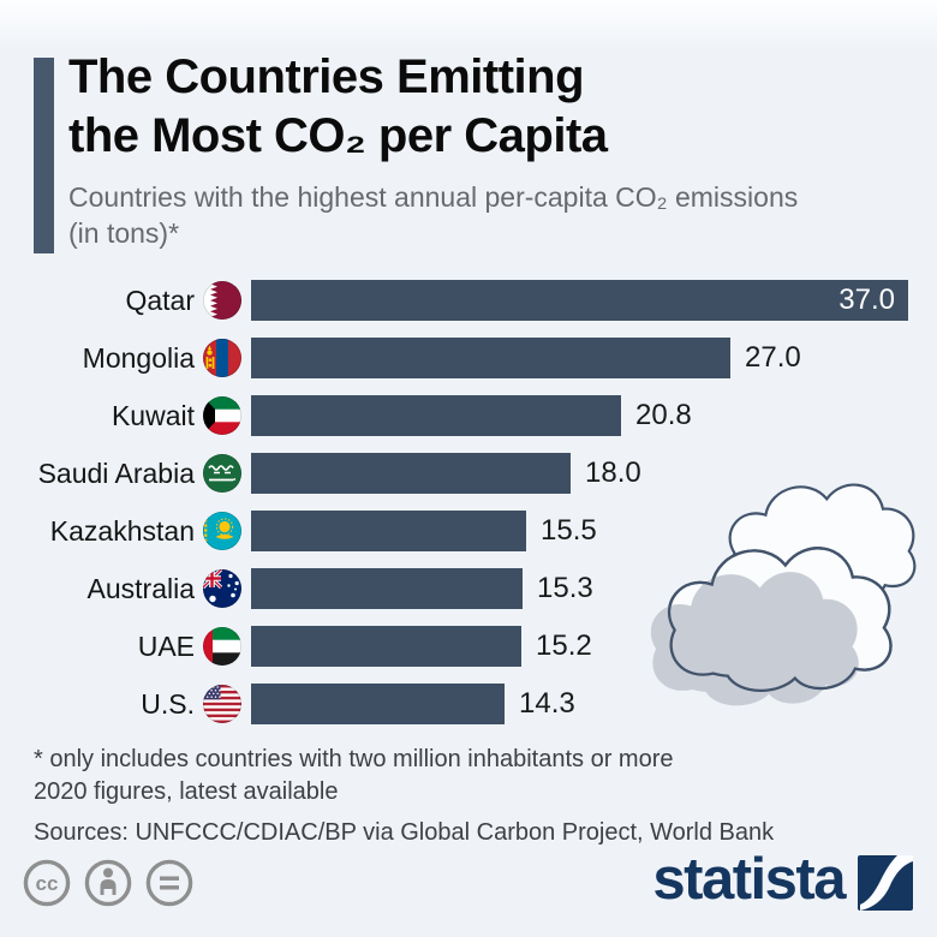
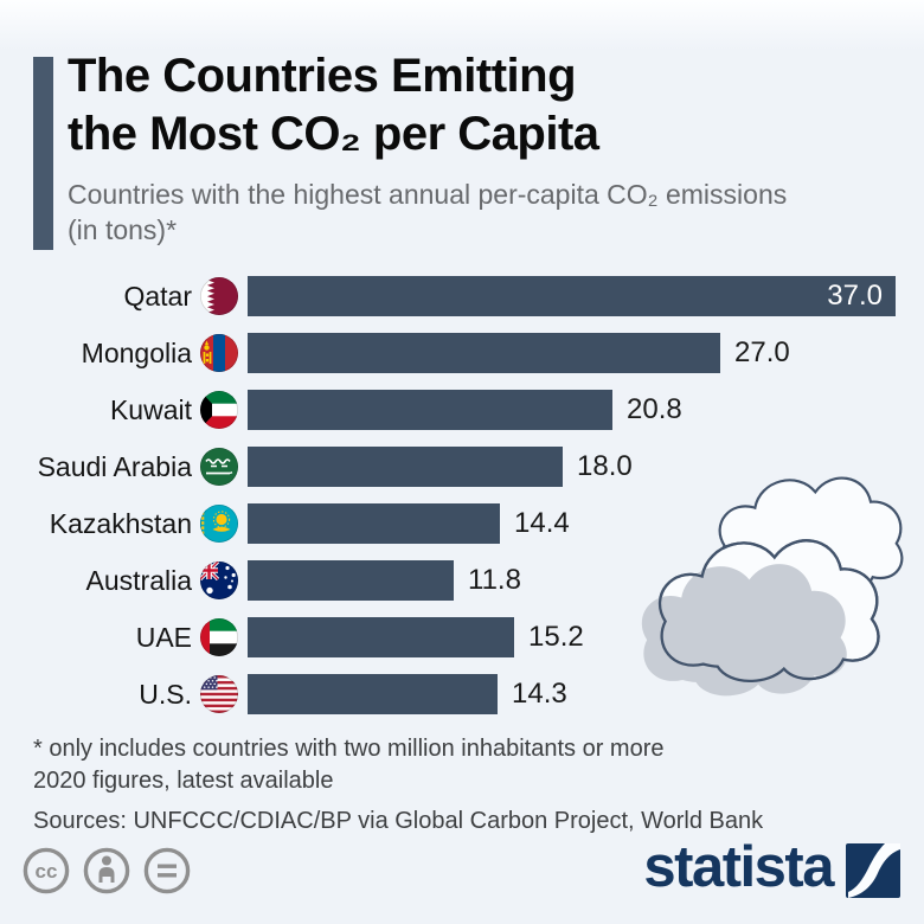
Kazakhstan: 15.5 -> 14.4
Australia: 15.3 -> 11.8
